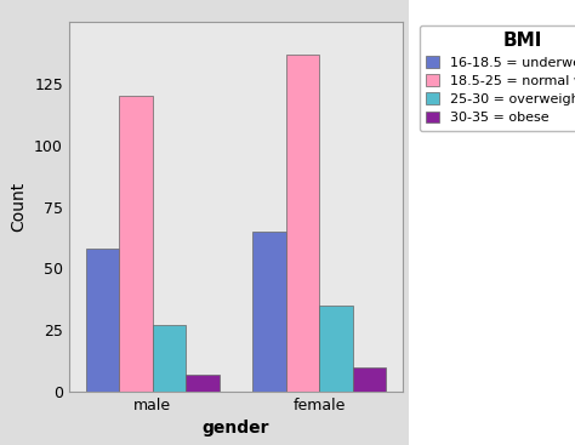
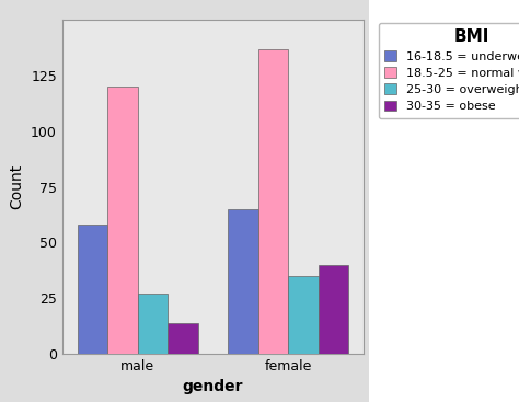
30-35 = obese/male: 7 -> 14
30-35 = obese/female: 10 -> 40
